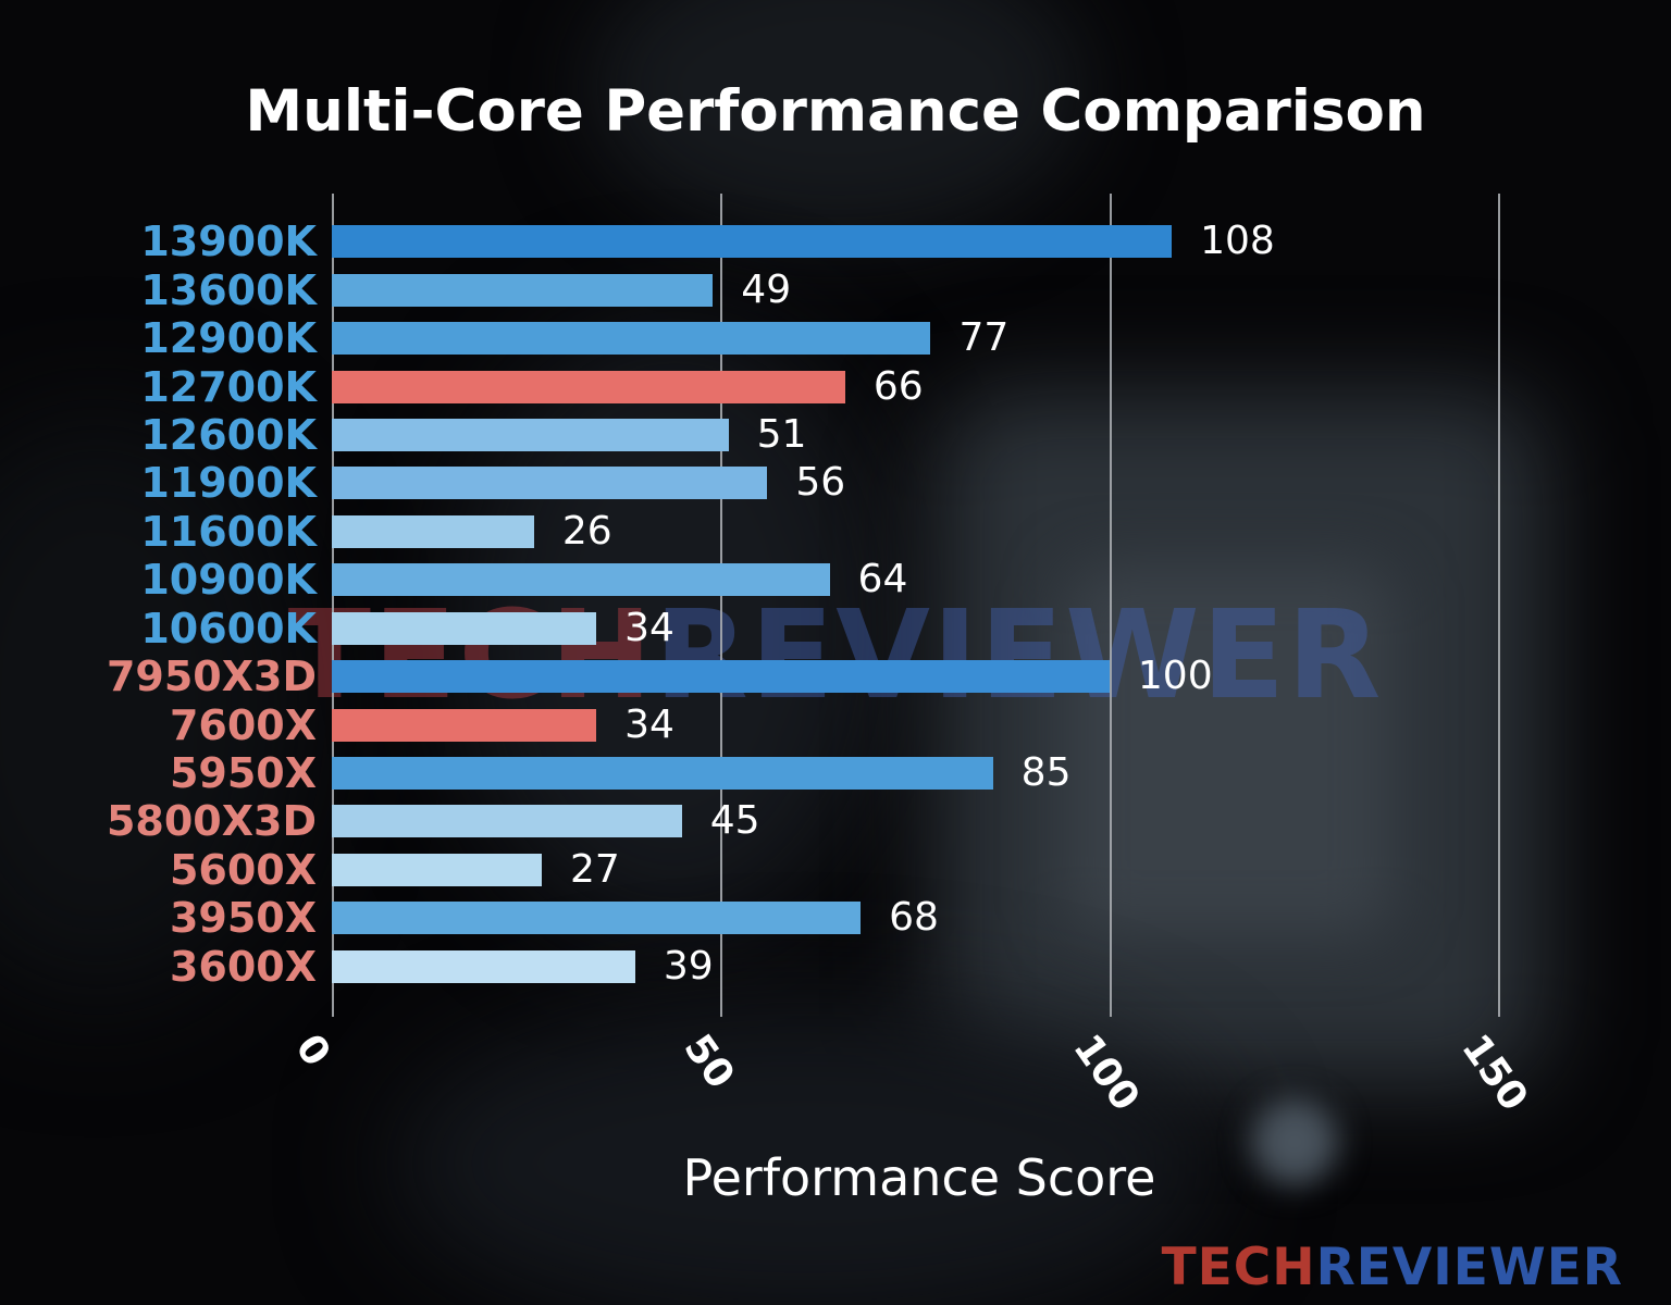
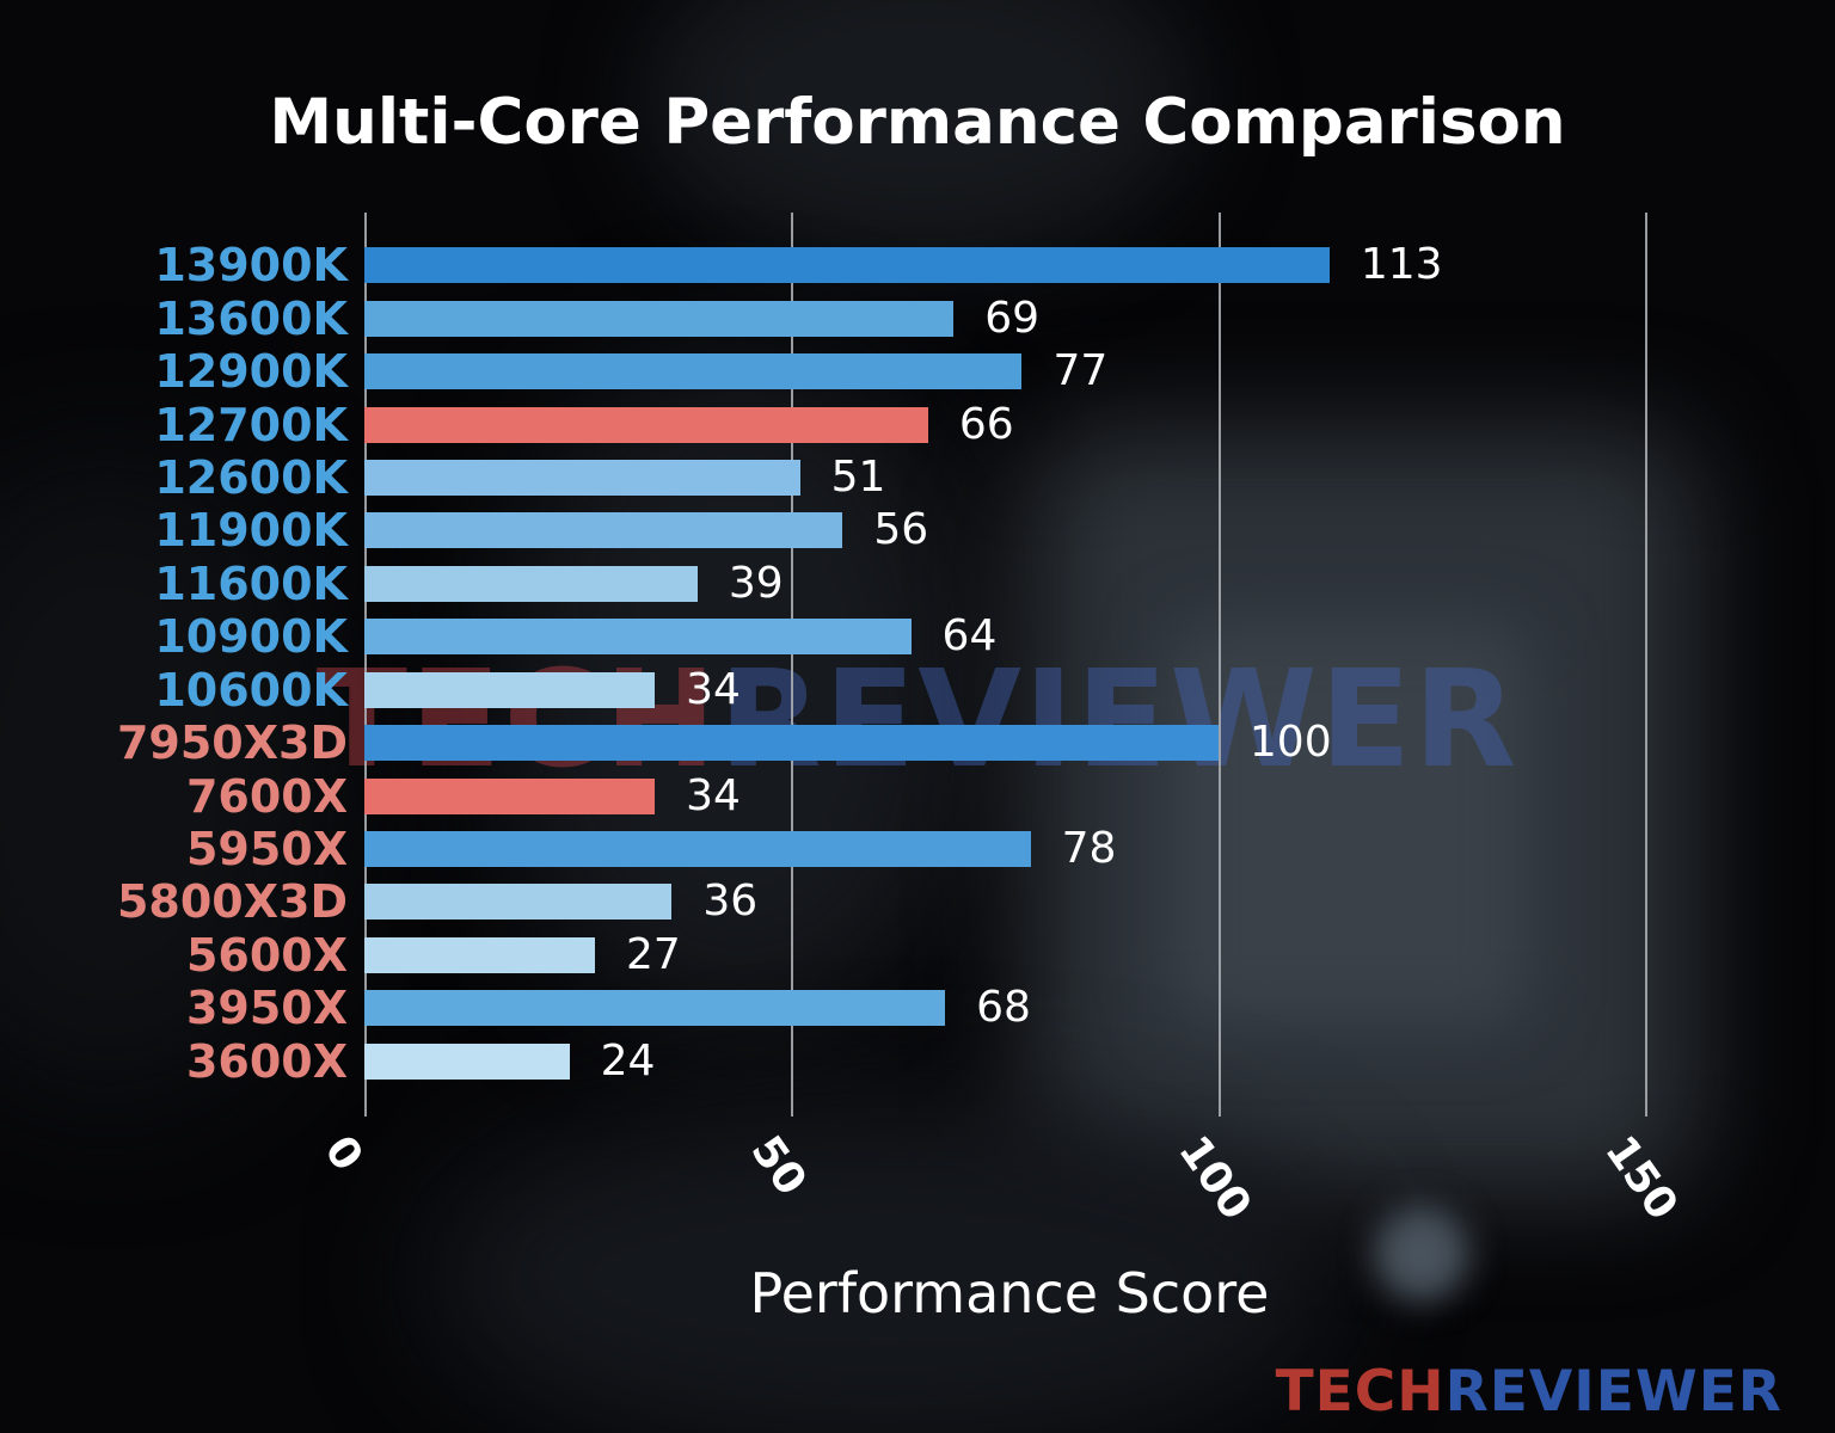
13900K: 108 -> 113
13600K: 49 -> 69
11600K: 26 -> 39
5950X: 85 -> 78
5800X3D: 45 -> 36
3600X: 39 -> 24
